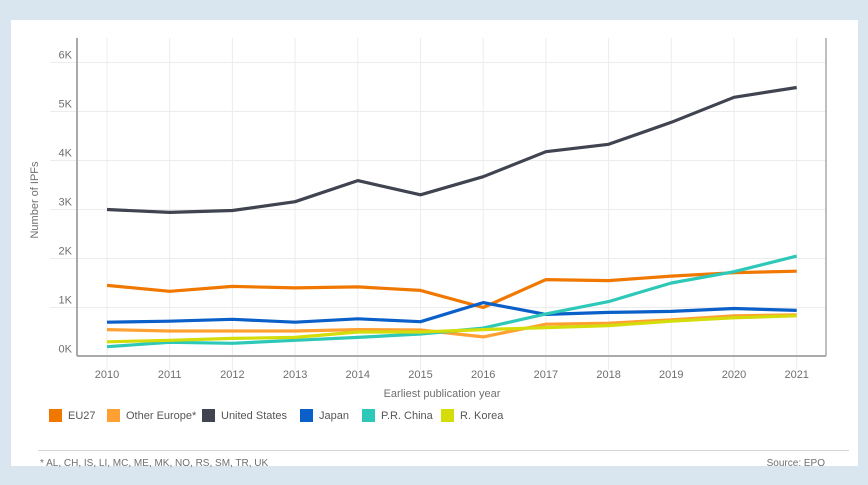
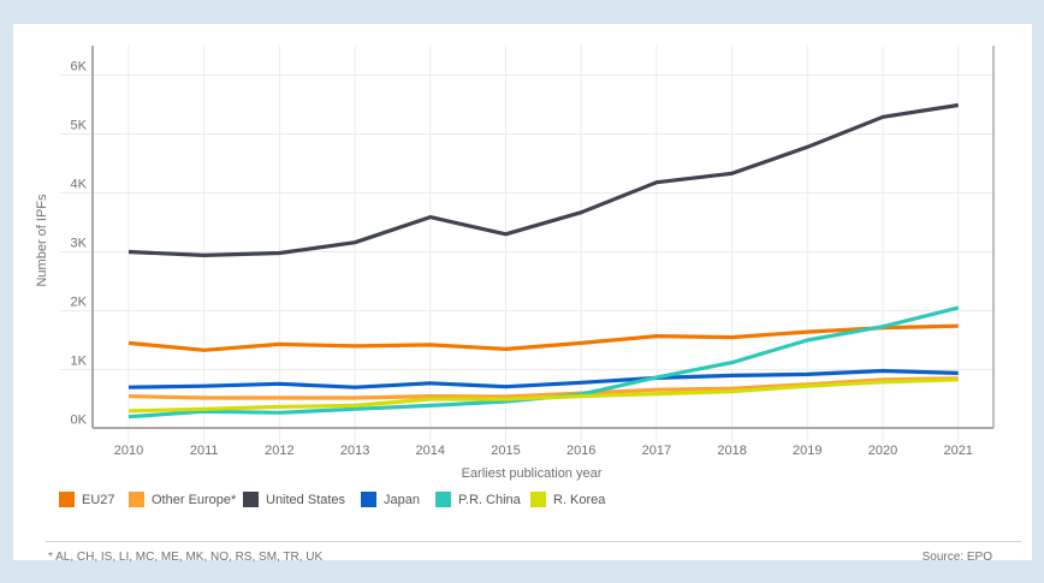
EU27/2016: 1.0K -> 1.4K
Other Europe*/2016: 0.4K -> 0.6K
Japan/2016: 1.1K -> 0.8K
